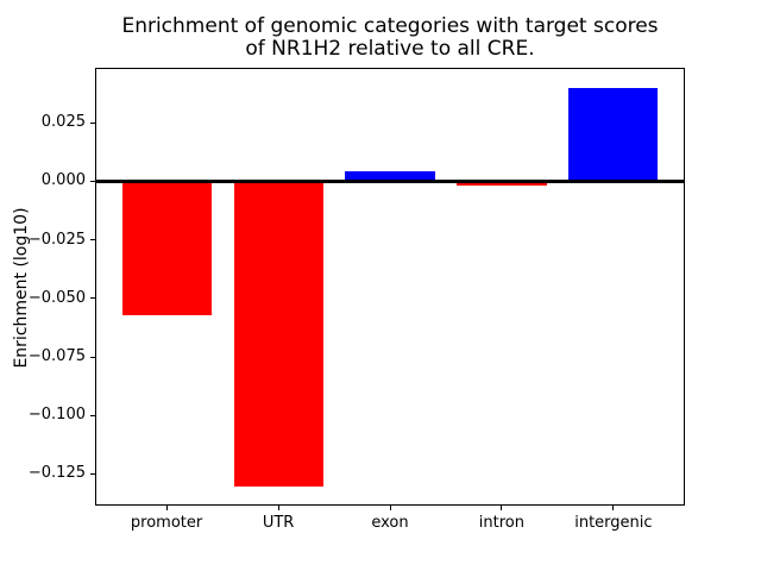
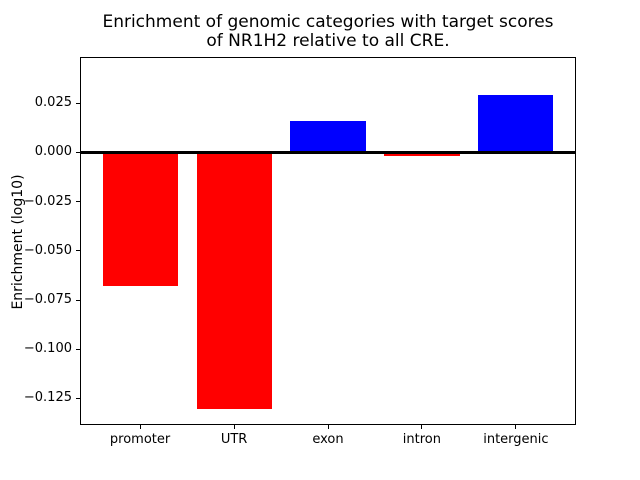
promoter: -0.057 -> -0.068
exon: 0.004 -> 0.016
intergenic: 0.040 -> 0.029
